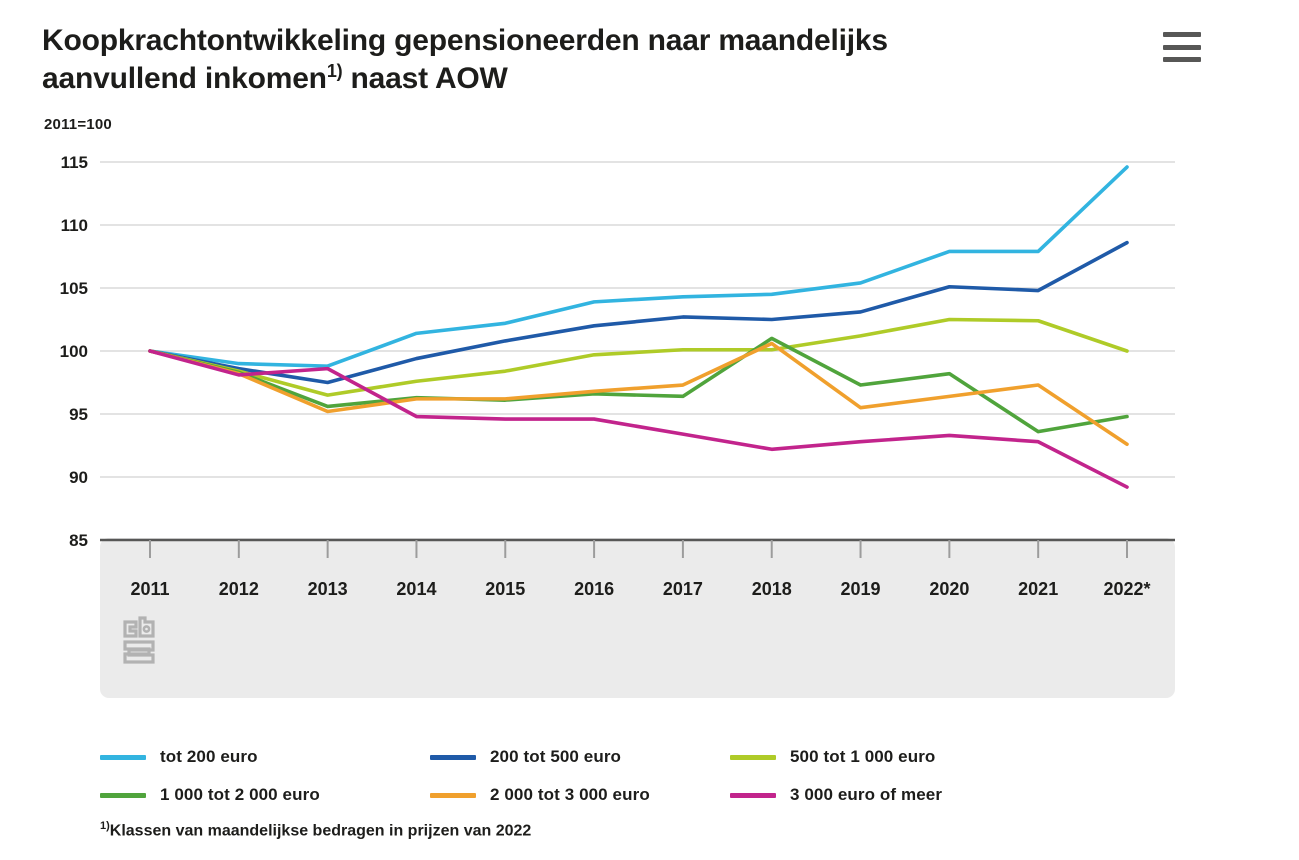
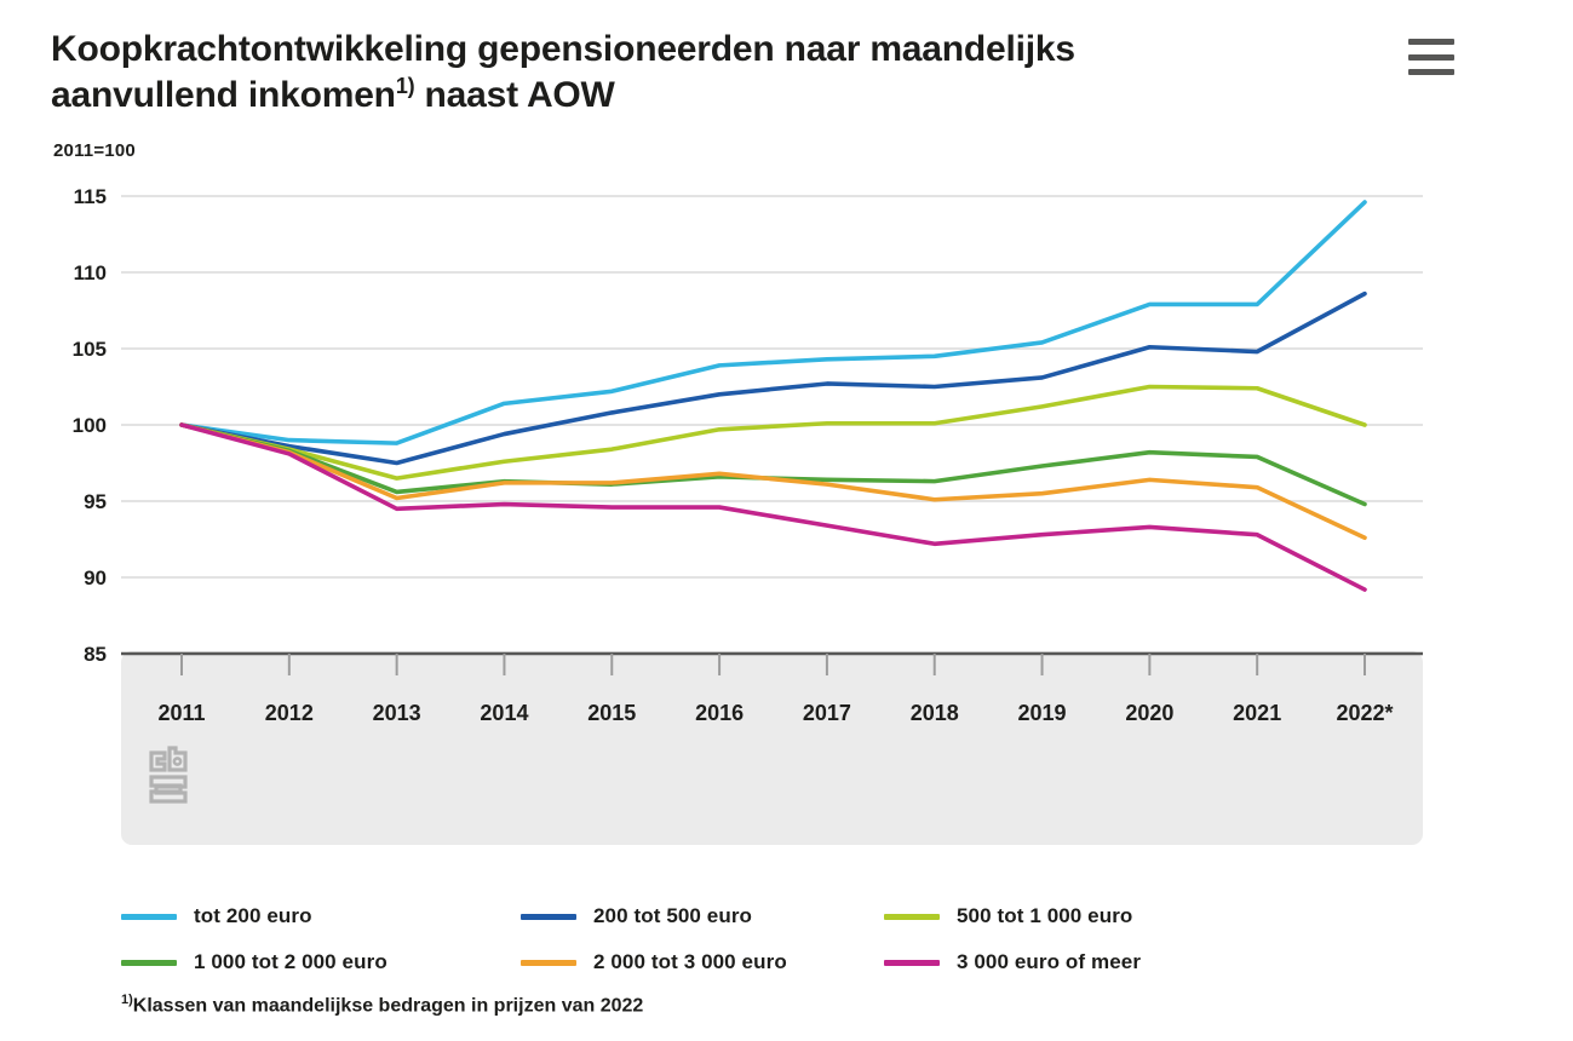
3 000 euro of meer/2013: 98.6 -> 94.5
2 000 tot 3 000 euro/2017: 97.3 -> 96.1
1 000 tot 2 000 euro/2018: 101.0 -> 96.3
2 000 tot 3 000 euro/2018: 100.6 -> 95.1
1 000 tot 2 000 euro/2021: 93.6 -> 97.9
2 000 tot 3 000 euro/2021: 97.3 -> 95.9
